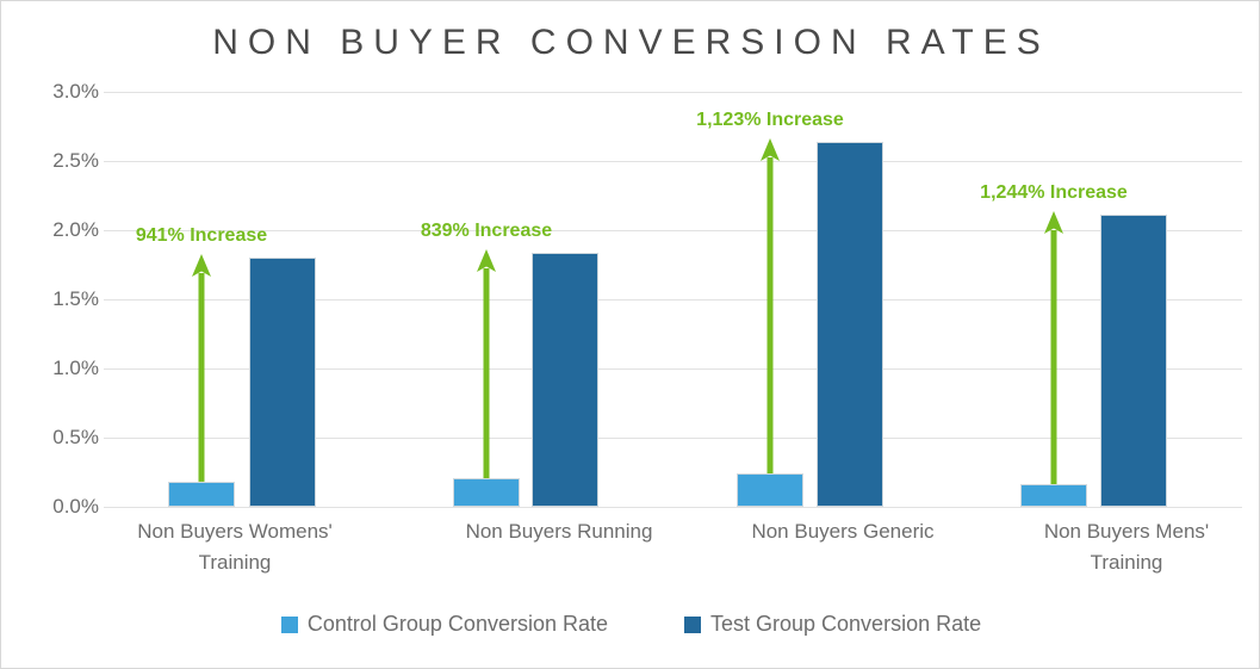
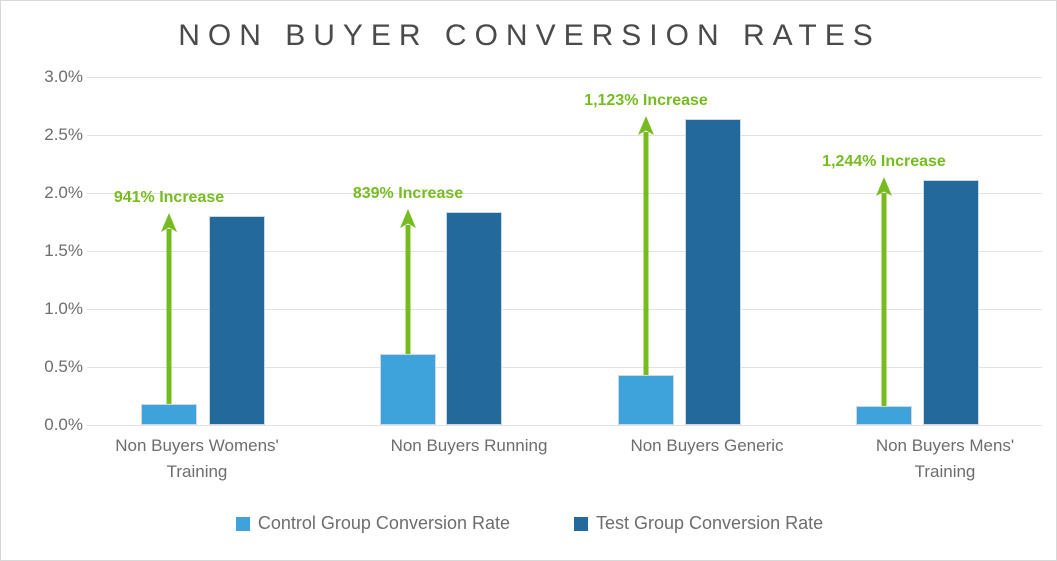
Control Group Conversion Rate/Non Buyers Running: 0.21% -> 0.61%
Control Group Conversion Rate/Non Buyers Generic: 0.24% -> 0.43%
